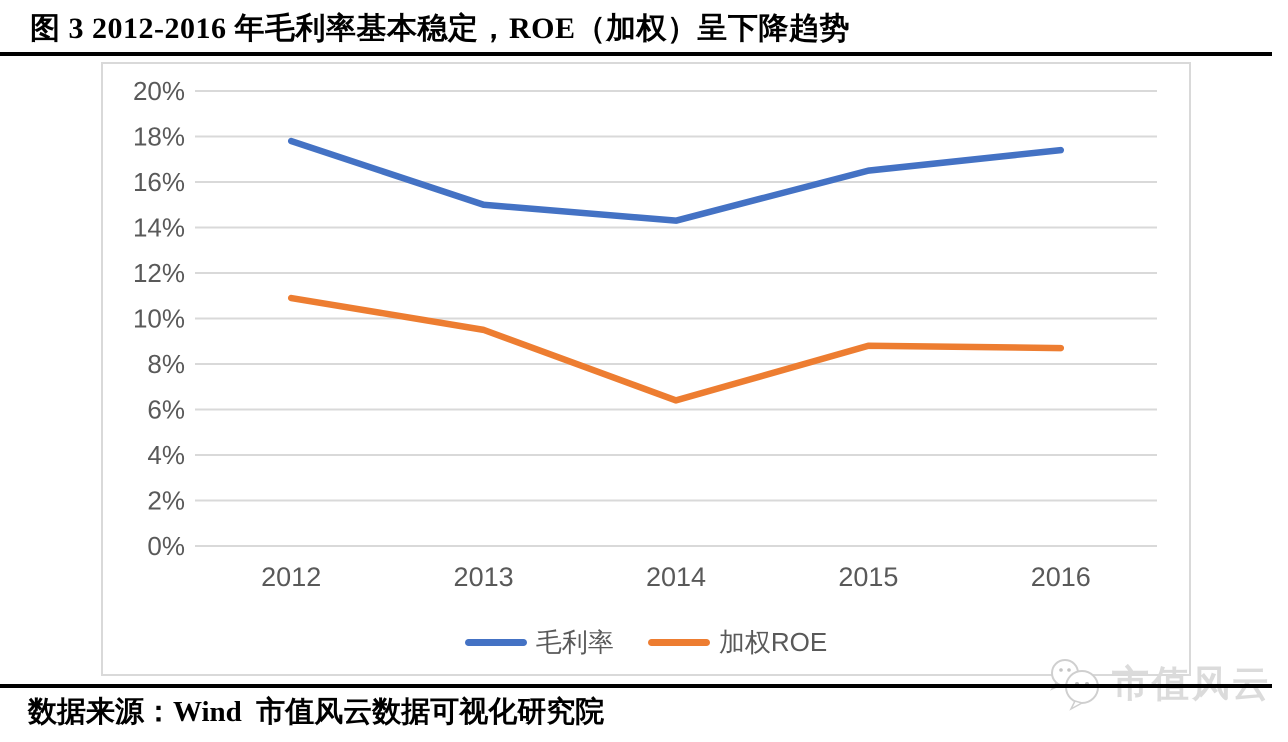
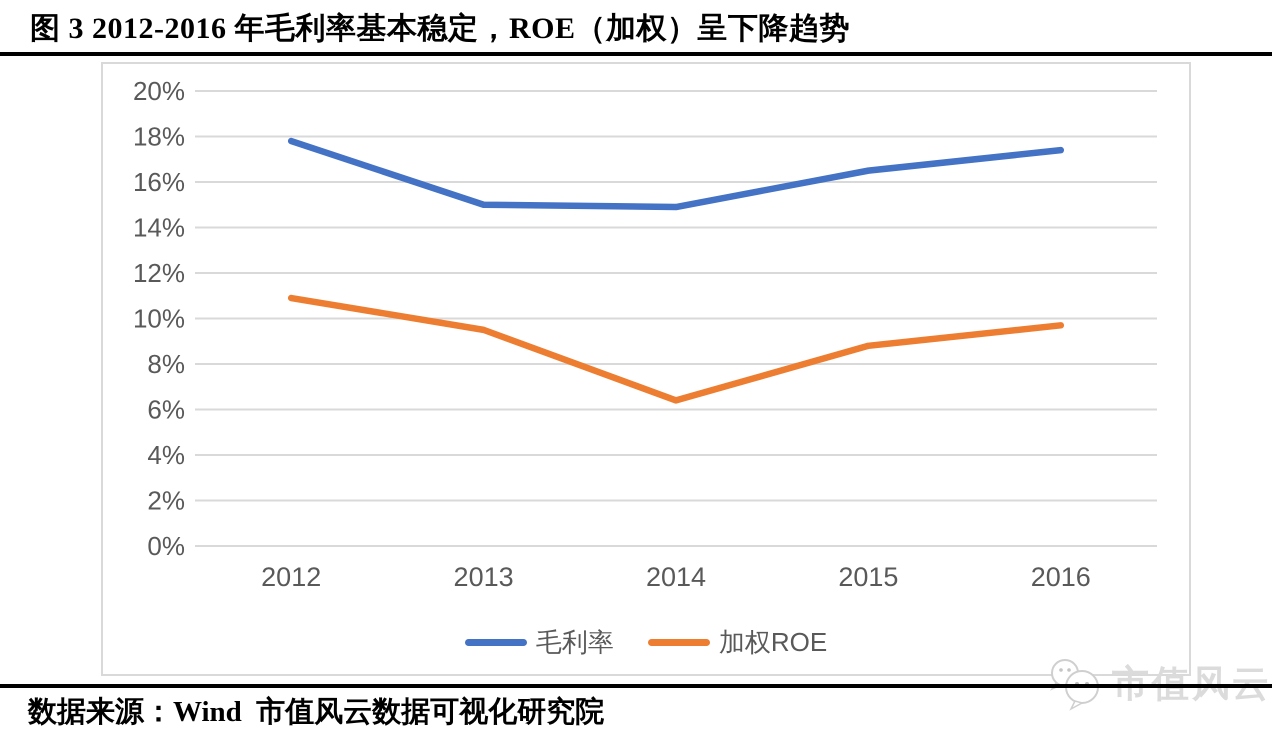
毛利率/2014: 14.3% -> 14.9%
加权ROE/2016: 8.7% -> 9.7%
